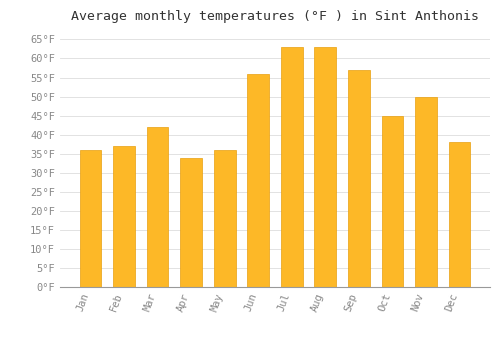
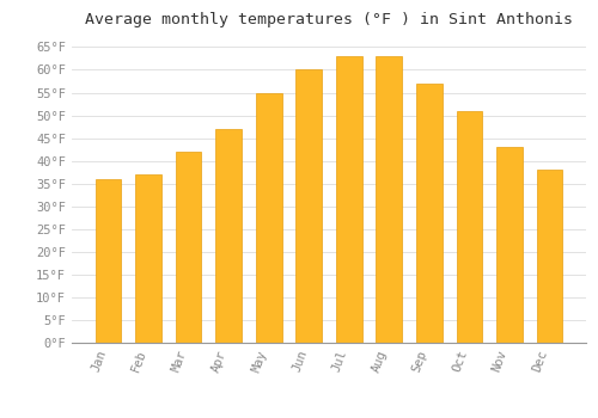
Apr: 34°F -> 47°F
May: 36°F -> 55°F
Jun: 56°F -> 60°F
Oct: 45°F -> 51°F
Nov: 50°F -> 43°F
